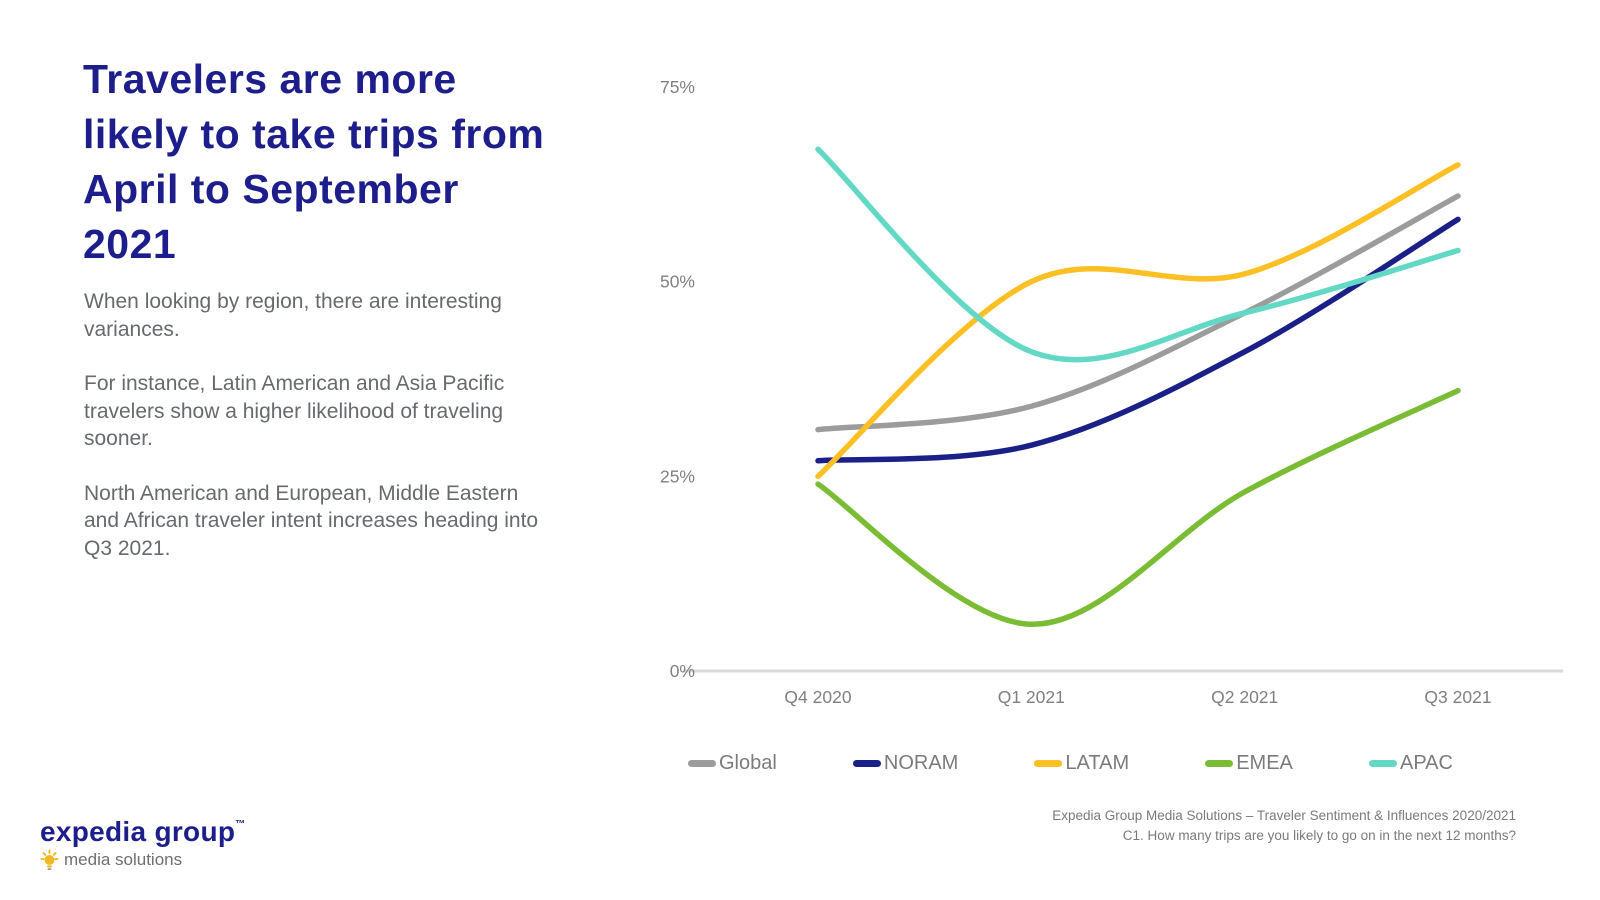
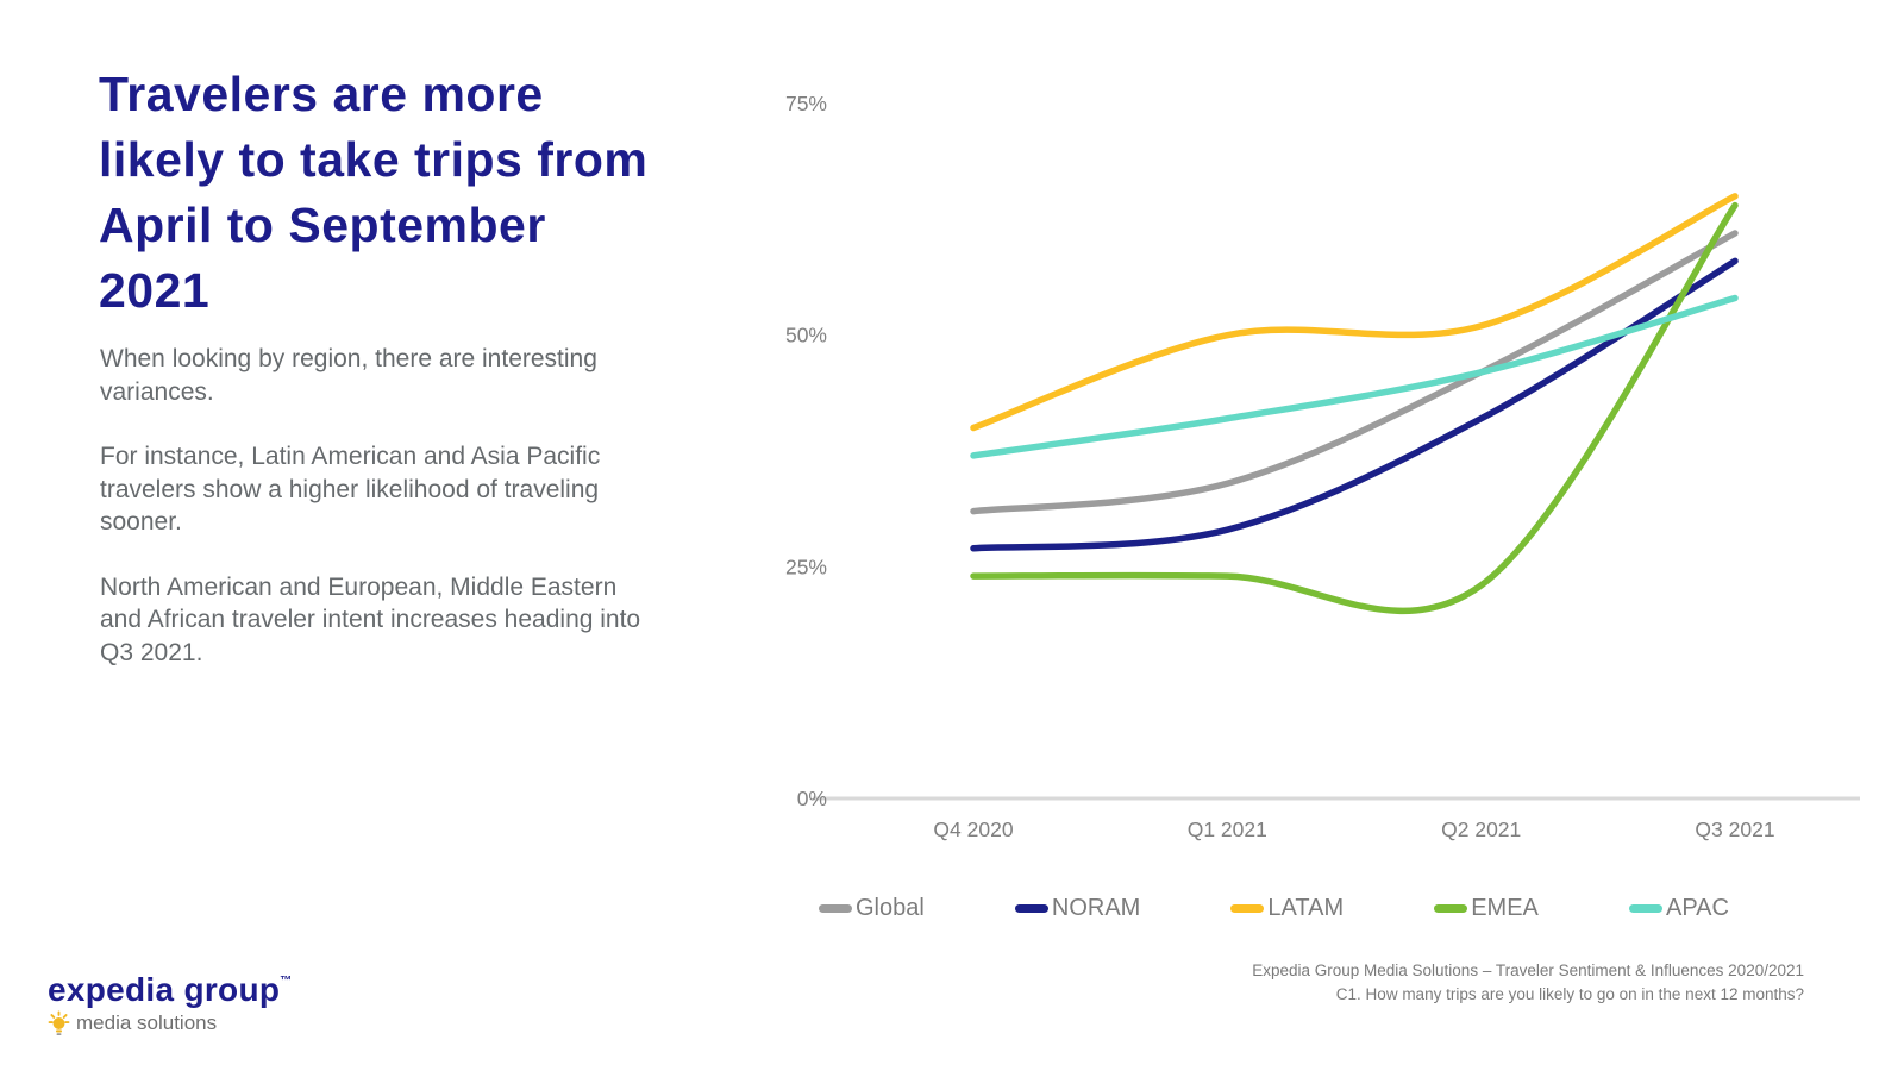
LATAM/Q4 2020: 25% -> 40%
APAC/Q4 2020: 67% -> 37%
EMEA/Q1 2021: 6% -> 24%
EMEA/Q3 2021: 36% -> 64%
